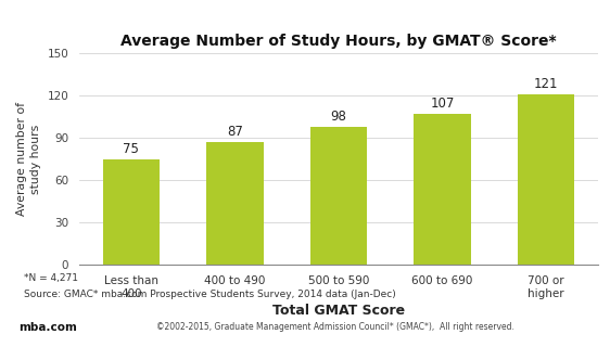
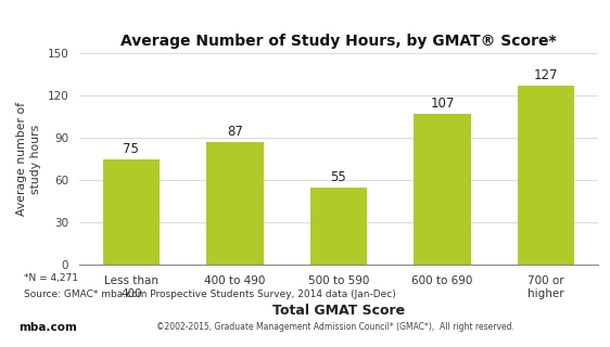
500 to 590: 98 -> 55
700 or higher: 121 -> 127
